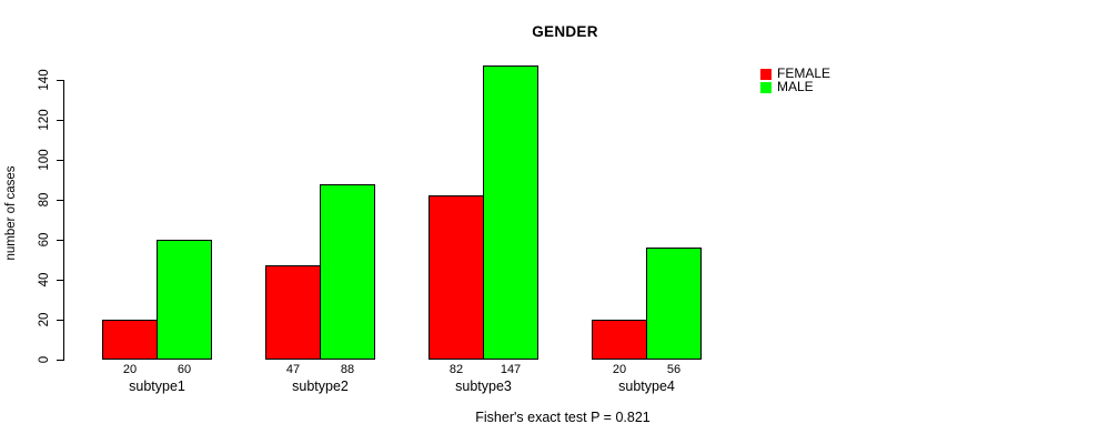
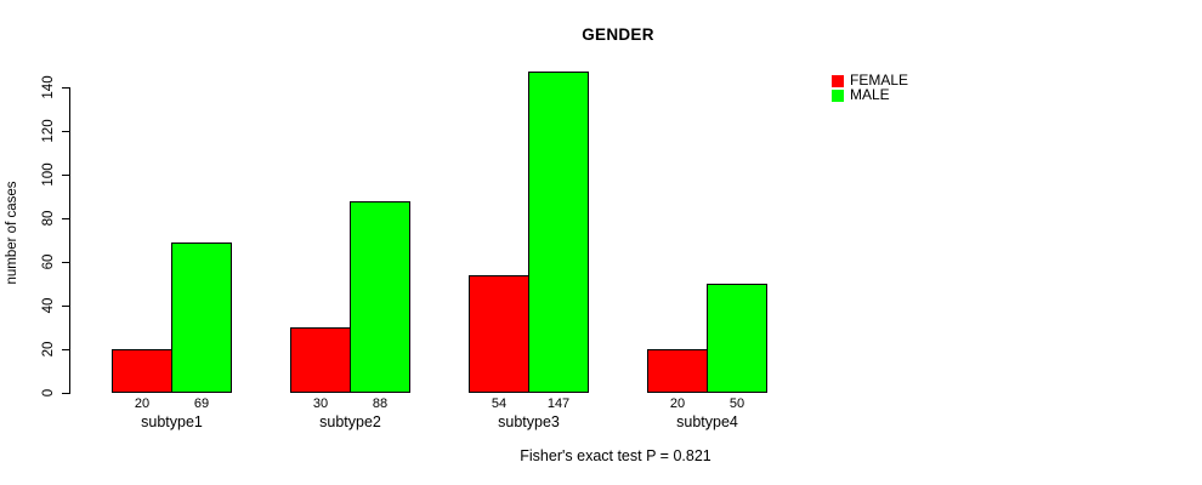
MALE/subtype1: 60 -> 69
FEMALE/subtype2: 47 -> 30
FEMALE/subtype3: 82 -> 54
MALE/subtype4: 56 -> 50
